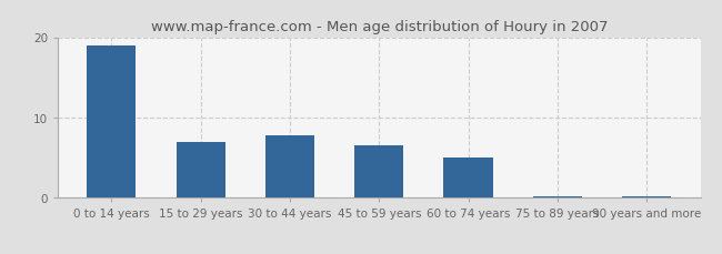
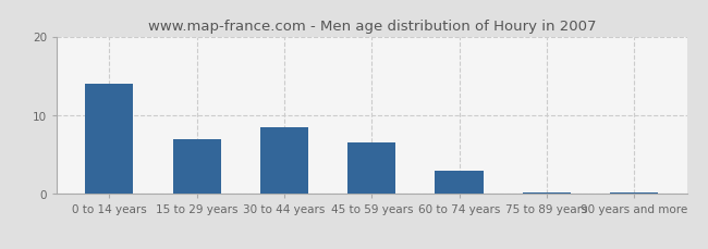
0 to 14 years: 19.0 -> 14.0
30 to 44 years: 7.8 -> 8.5
60 to 74 years: 5.0 -> 3.0
